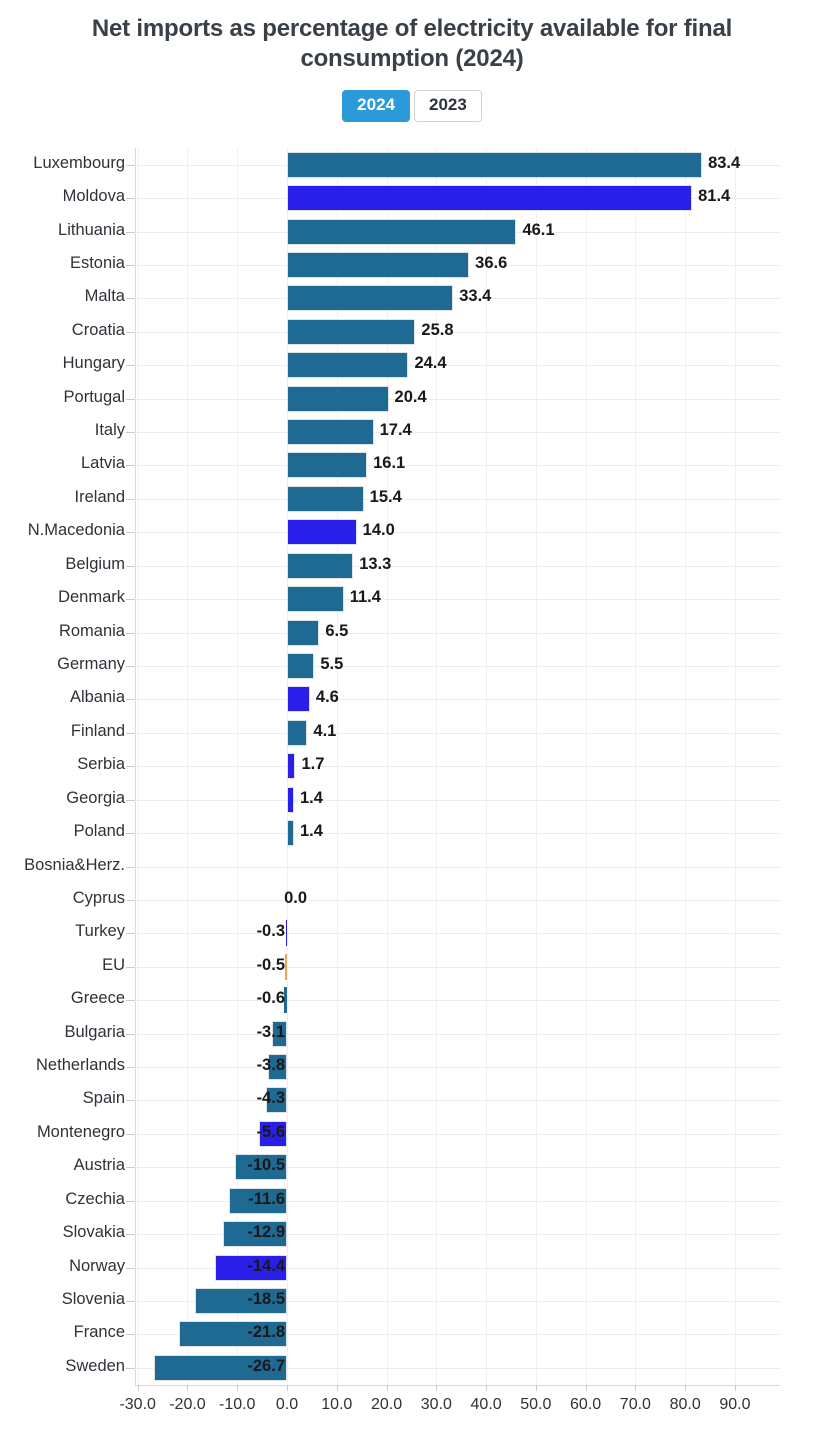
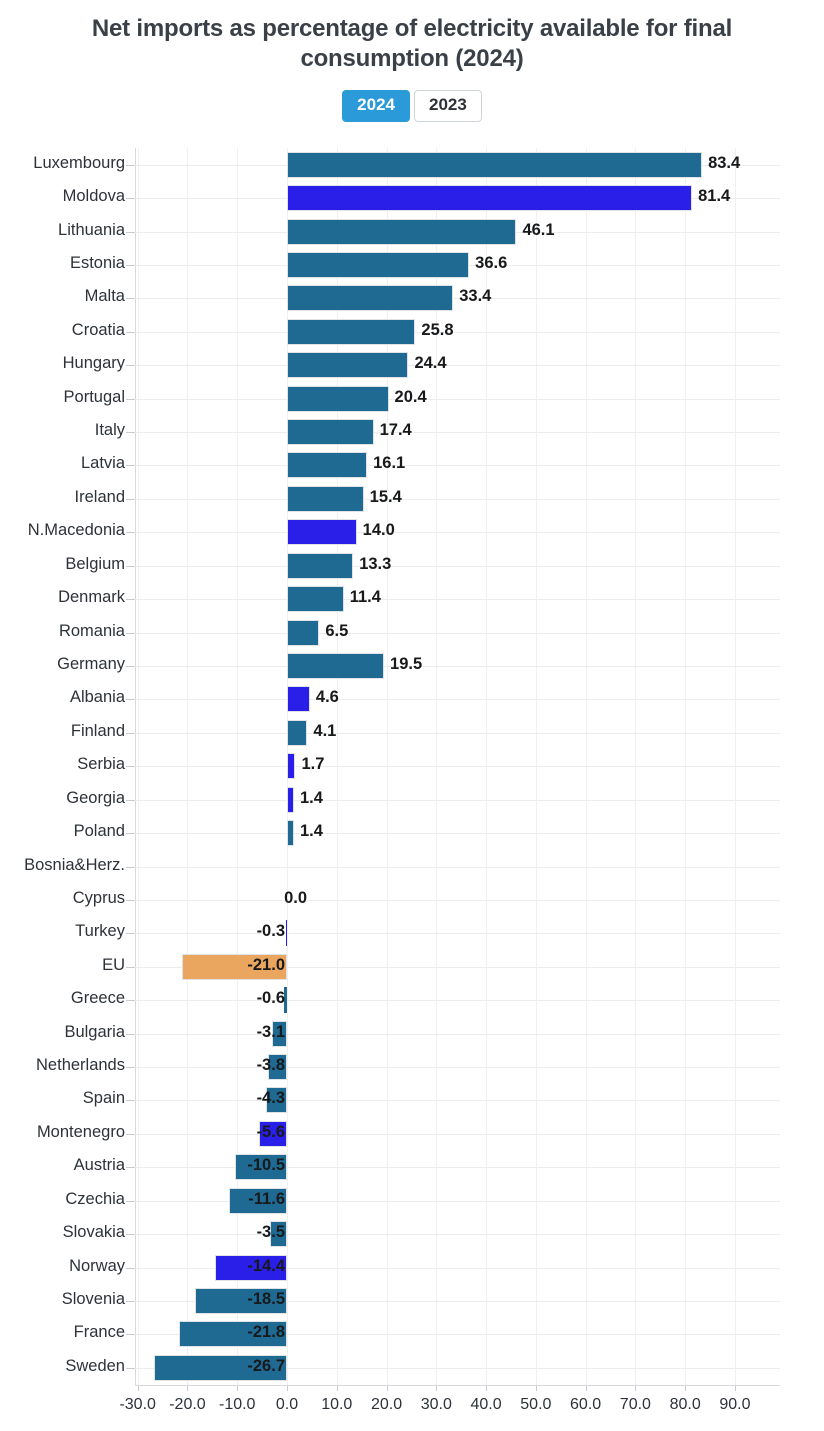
Germany: 5.5 -> 19.5
EU: -0.5 -> -21.0
Slovakia: -12.9 -> -3.5
